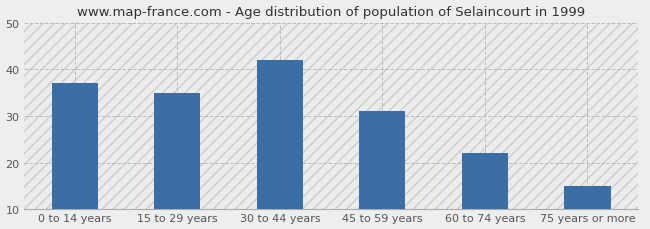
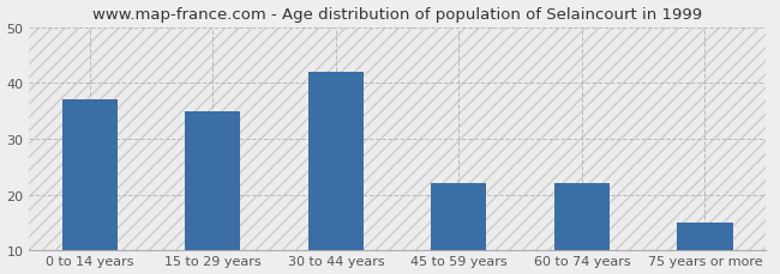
45 to 59 years: 31 -> 22
